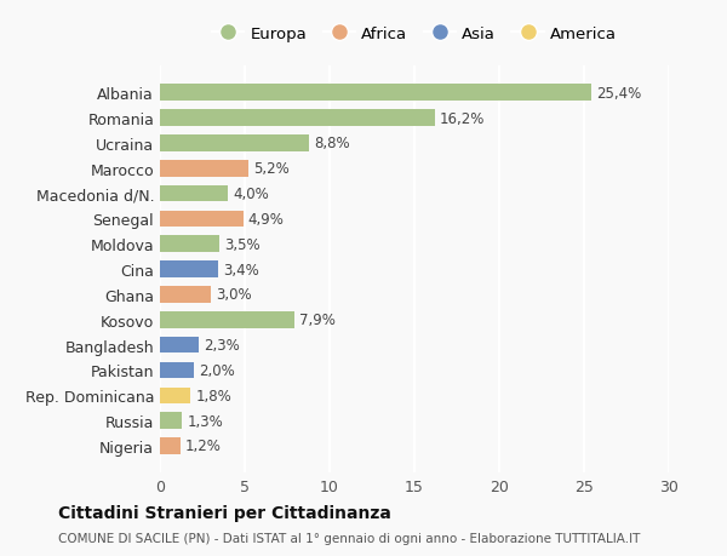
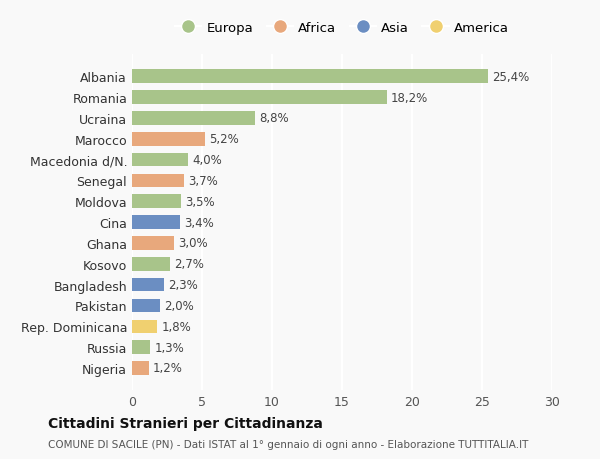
Romania: 16,2% -> 18,2%
Senegal: 4,9% -> 3,7%
Kosovo: 7,9% -> 2,7%
